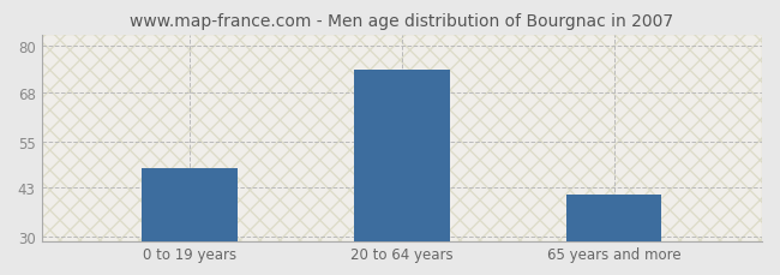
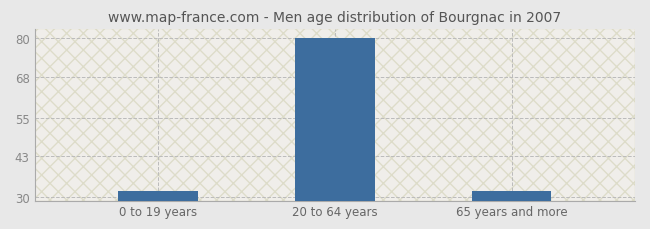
0 to 19 years: 48 -> 32
20 to 64 years: 74 -> 80
65 years and more: 41 -> 32
